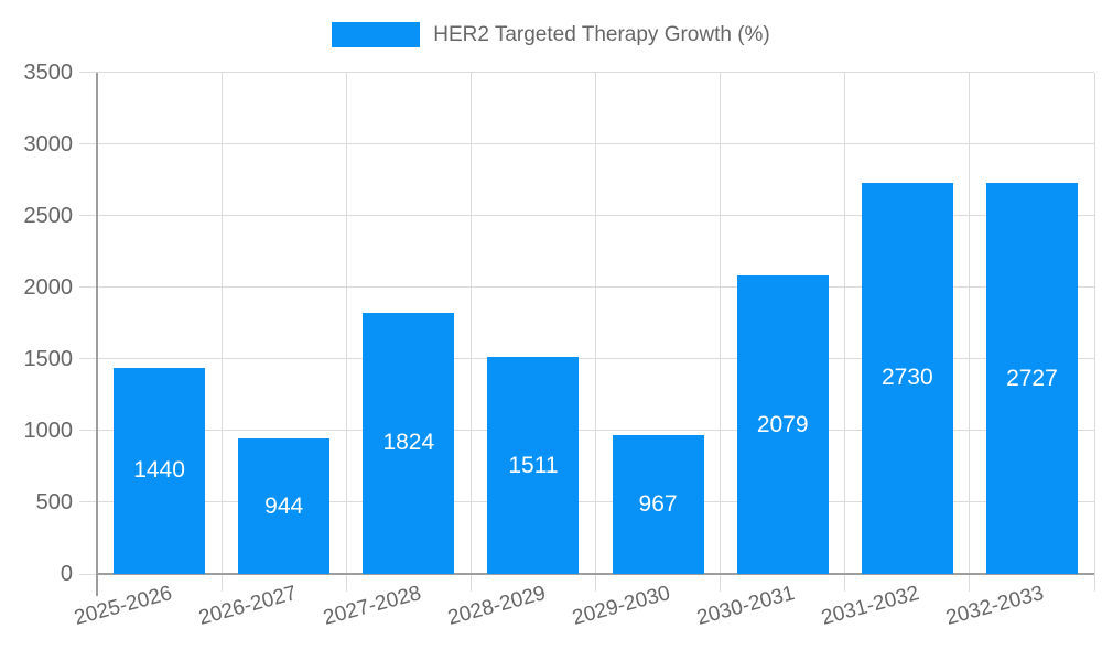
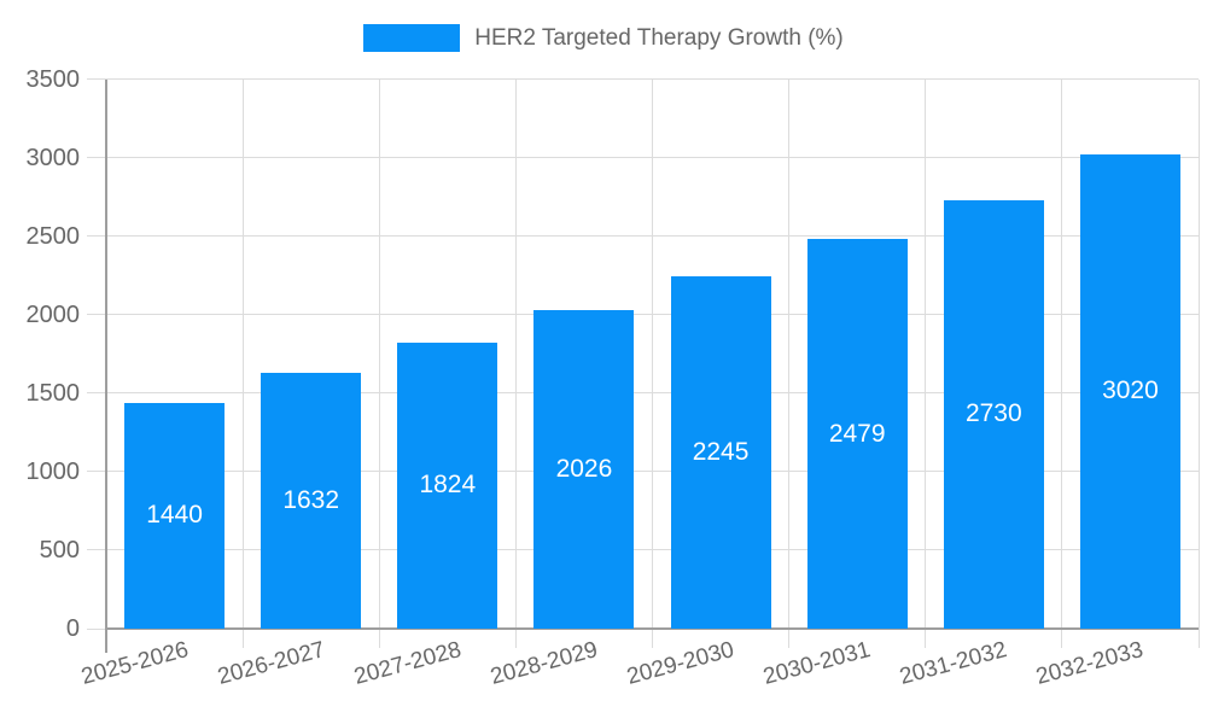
2026-2027: 944 -> 1632
2028-2029: 1511 -> 2026
2029-2030: 967 -> 2245
2030-2031: 2079 -> 2479
2032-2033: 2727 -> 3020
